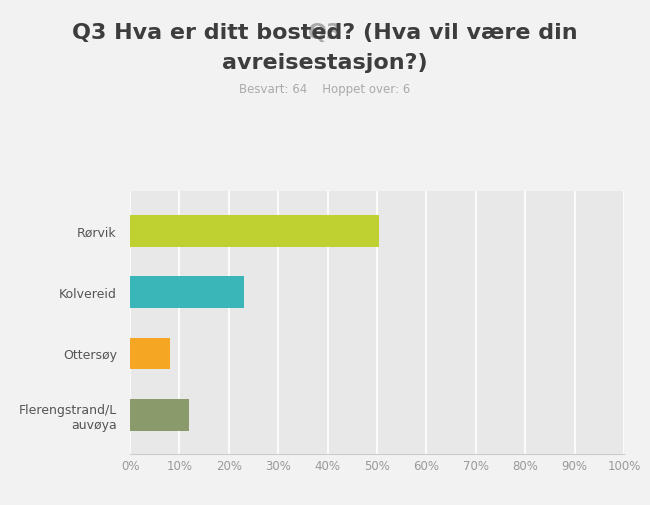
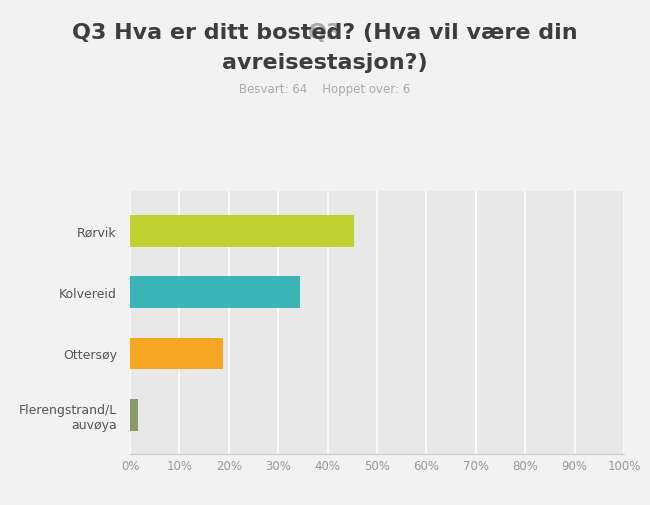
Rørvik: 50.5% -> 45.3%
Kolvereid: 23.0% -> 34.4%
Ottersøy: 8.0% -> 18.8%
Flerengstrand/L auvøya: 12.0% -> 1.6%
